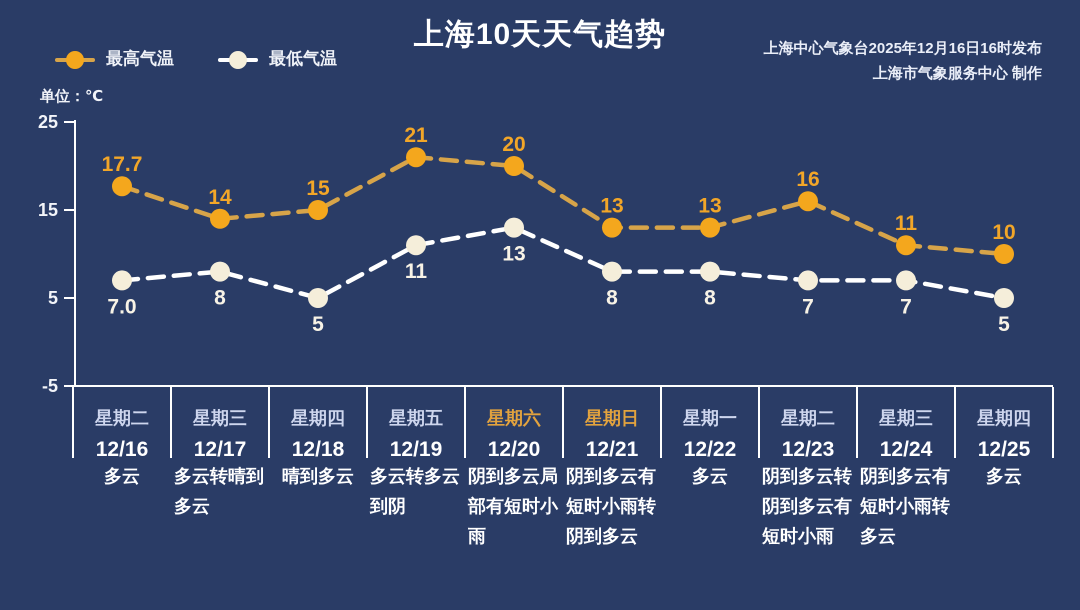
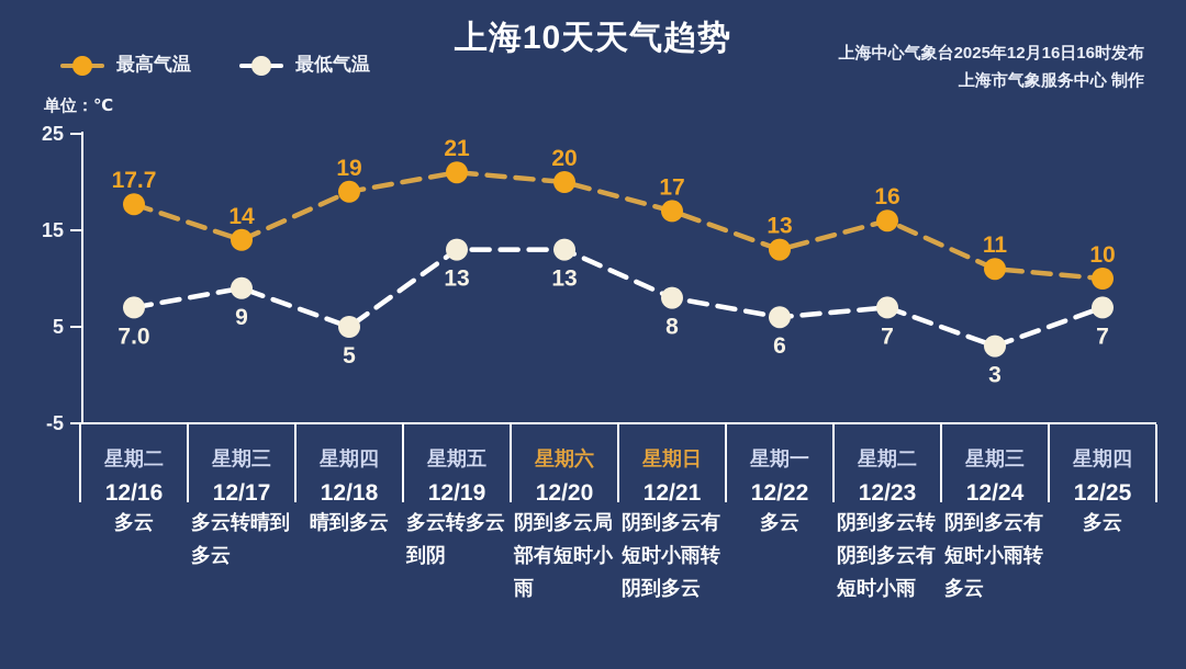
最低气温/12/17: 8 -> 9
最高气温/12/18: 15 -> 19
最低气温/12/19: 11 -> 13
最高气温/12/21: 13 -> 17
最低气温/12/22: 8 -> 6
最低气温/12/24: 7 -> 3
最低气温/12/25: 5 -> 7
